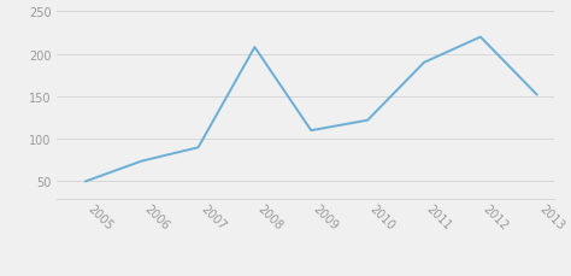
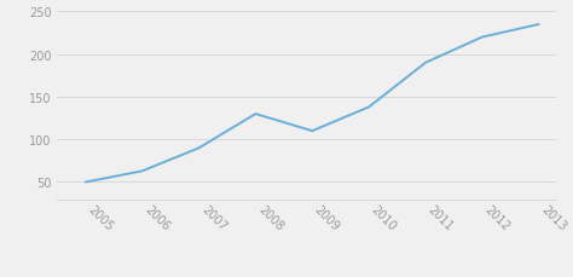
2006: 74 -> 63
2008: 208 -> 130
2010: 122 -> 138
2013: 152 -> 235
